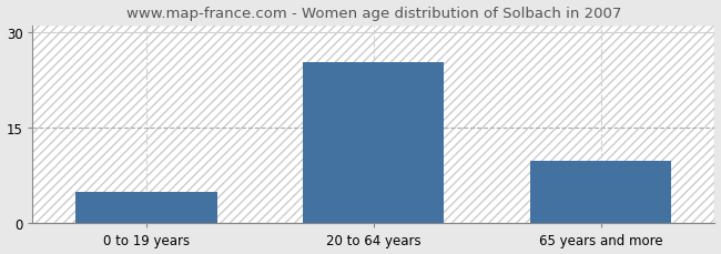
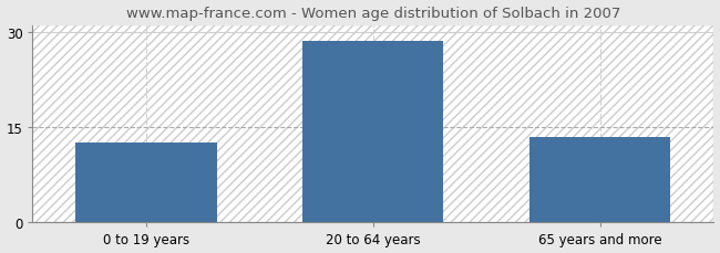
0 to 19 years: 5.0 -> 12.5
20 to 64 years: 25.2 -> 28.5
65 years and more: 9.8 -> 13.5
